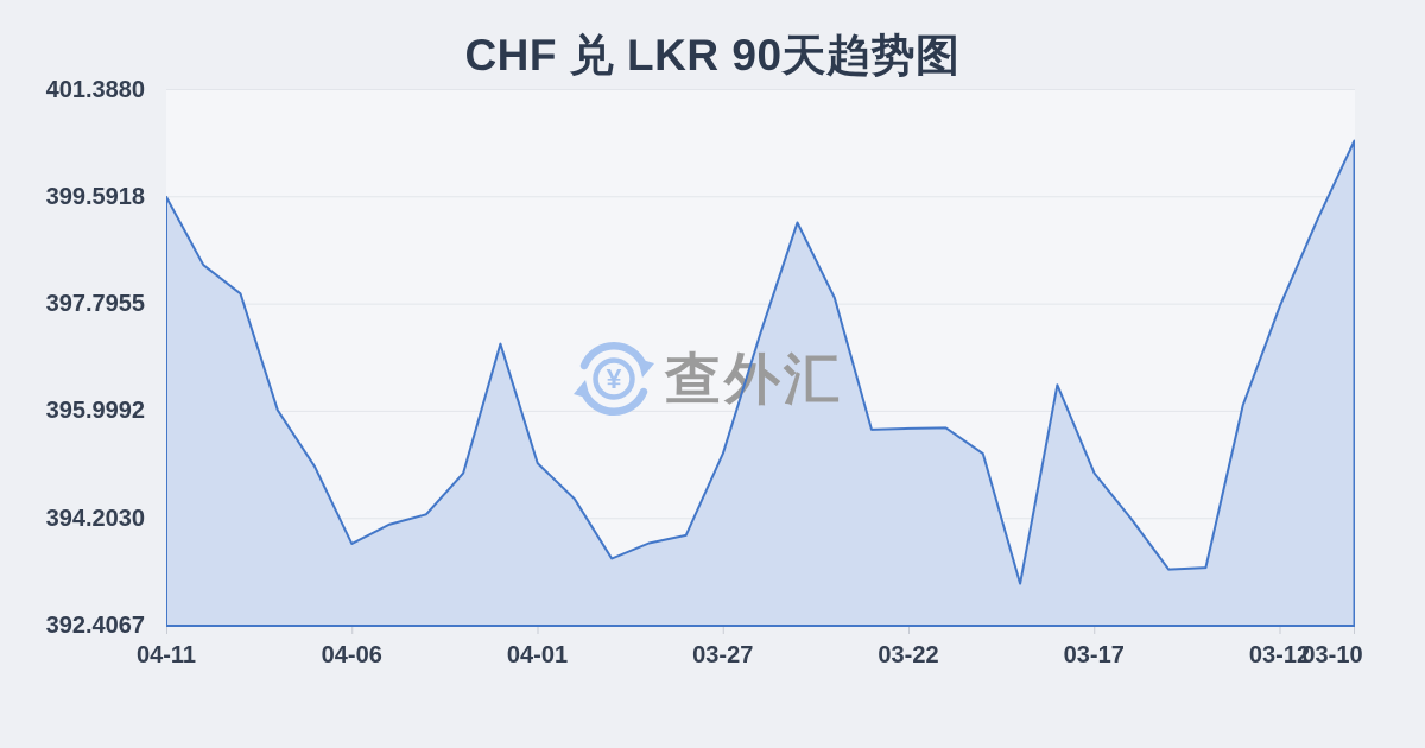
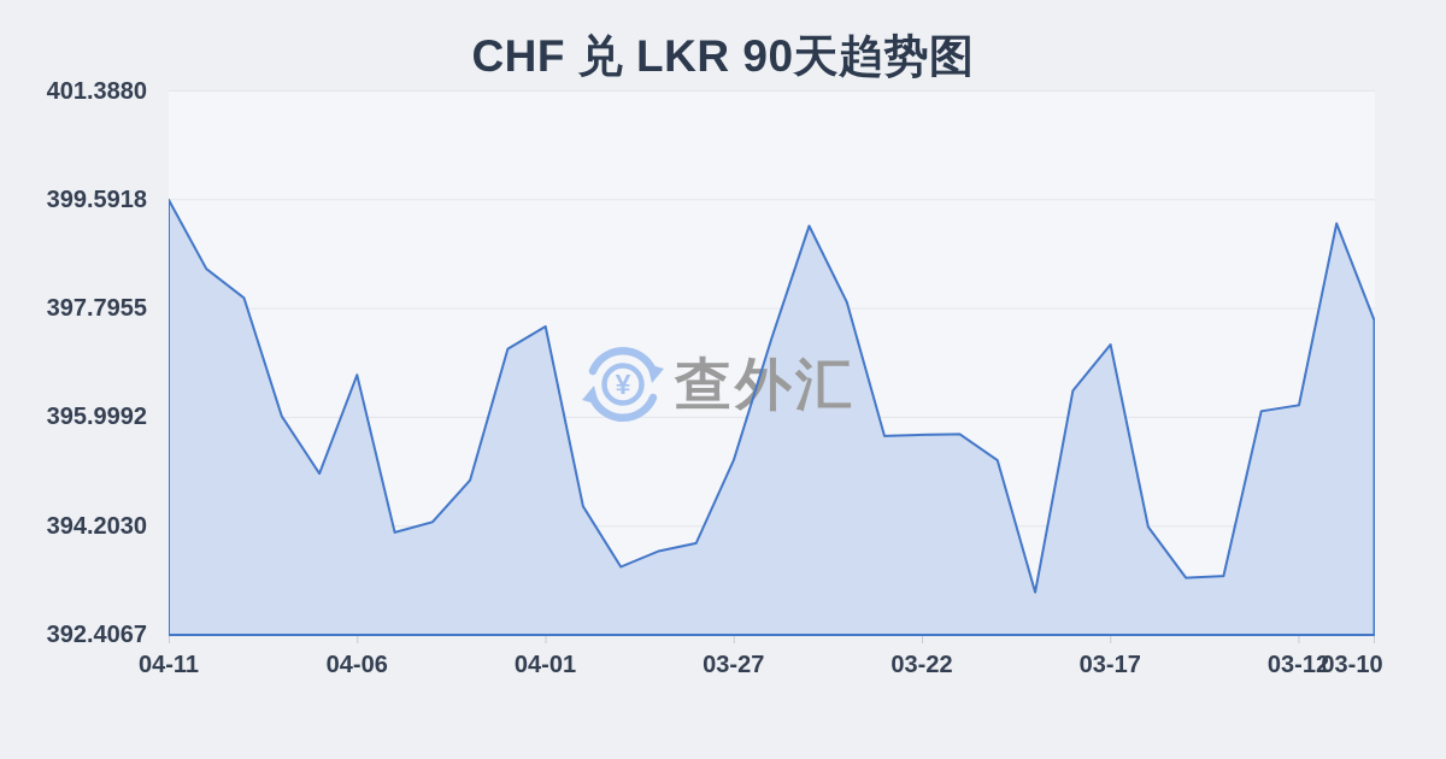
04-06: 393.8 -> 396.7
04-01: 395.1 -> 397.5
03-17: 395.0 -> 397.2
03-12: 397.8 -> 396.2
03-10: 400.5 -> 397.6
